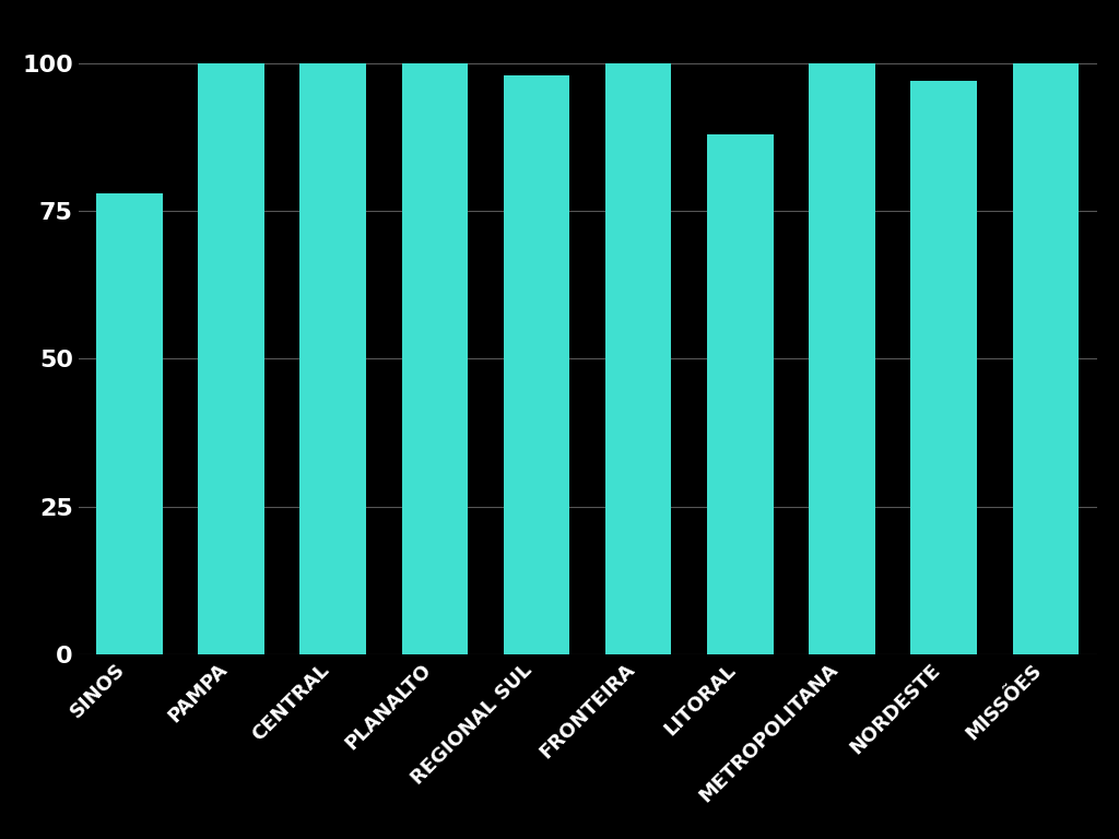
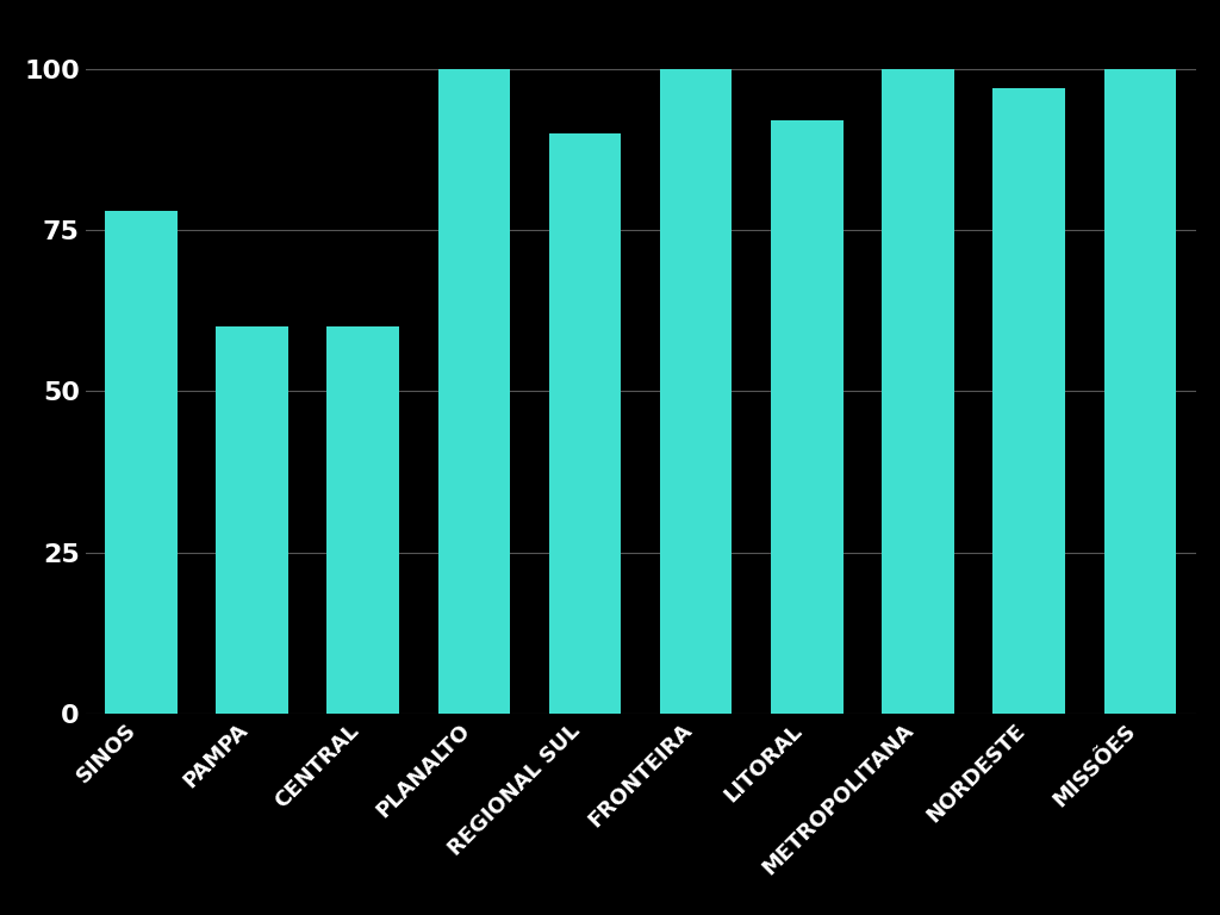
PAMPA: 100 -> 60
CENTRAL: 100 -> 60
REGIONAL SUL: 98 -> 90
LITORAL: 88 -> 92
